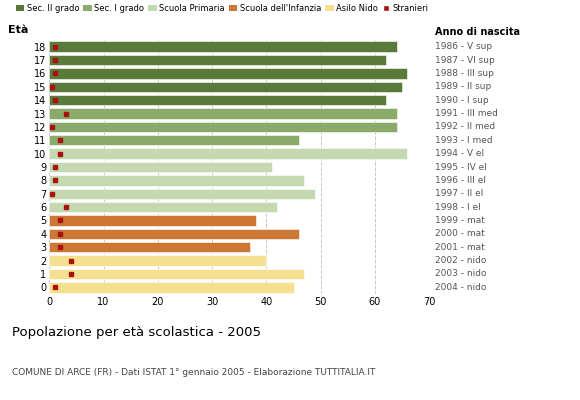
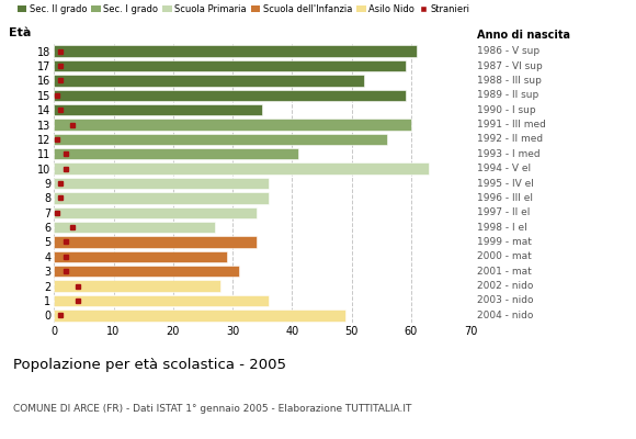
18: 64 -> 61
17: 62 -> 59
16: 66 -> 52
15: 65 -> 59
14: 62 -> 35
13: 64 -> 60
12: 64 -> 56
11: 46 -> 41
10: 66 -> 63
9: 41 -> 36
8: 47 -> 36
7: 49 -> 34
6: 42 -> 27
5: 38 -> 34
4: 46 -> 29
3: 37 -> 31
2: 40 -> 28
1: 47 -> 36
0: 45 -> 49
